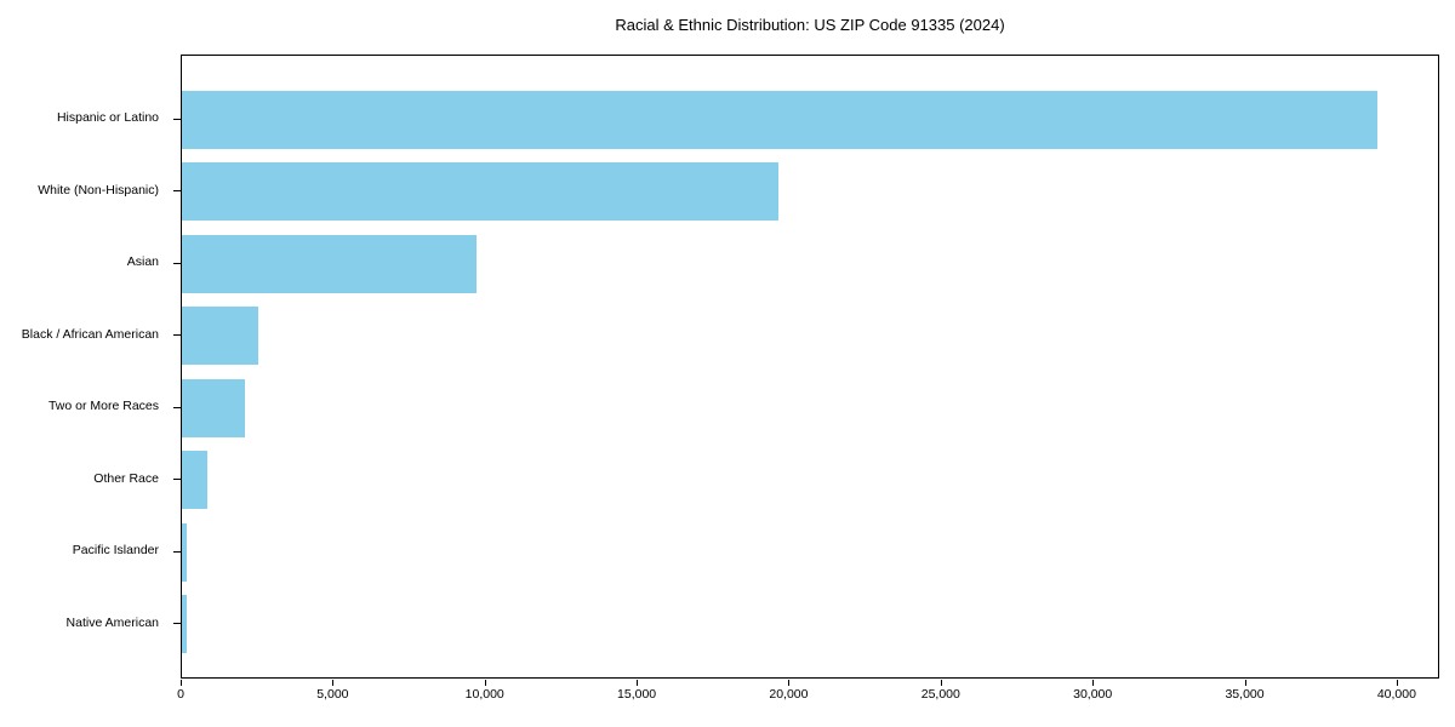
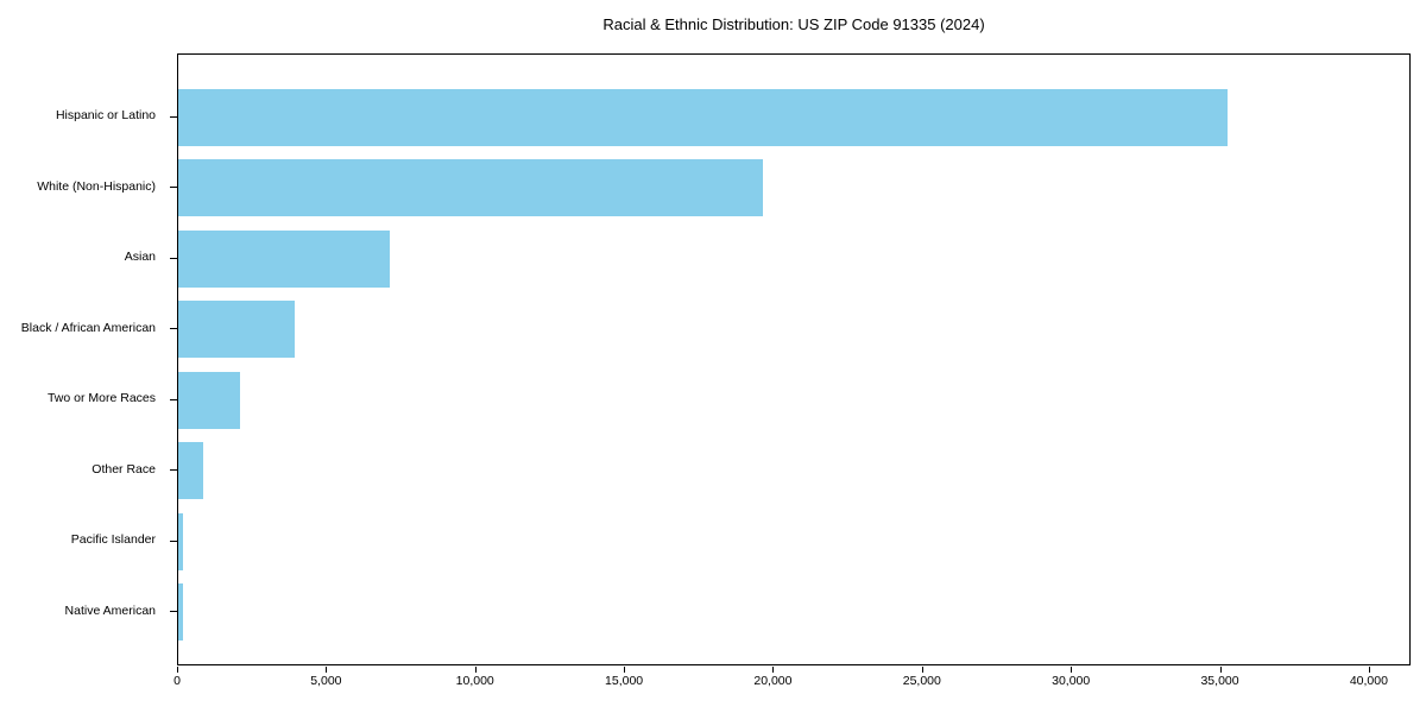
Hispanic or Latino: 39400 -> 35300
Asian: 9700 -> 7100
Black / African American: 2500 -> 3900
